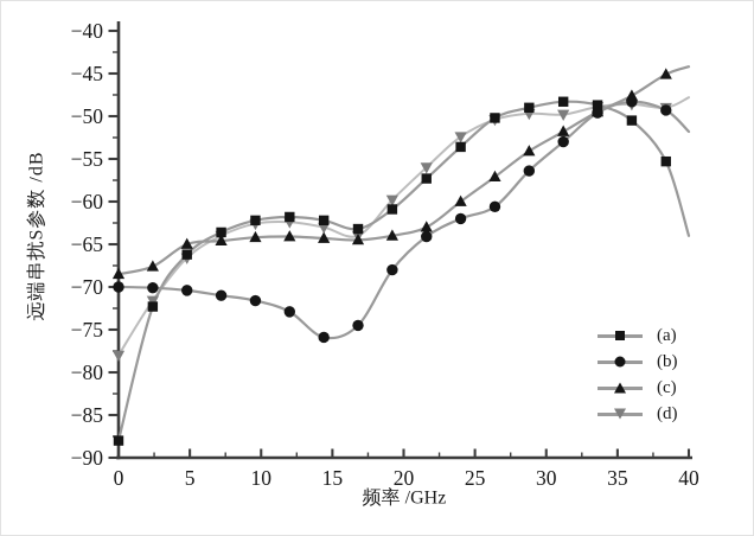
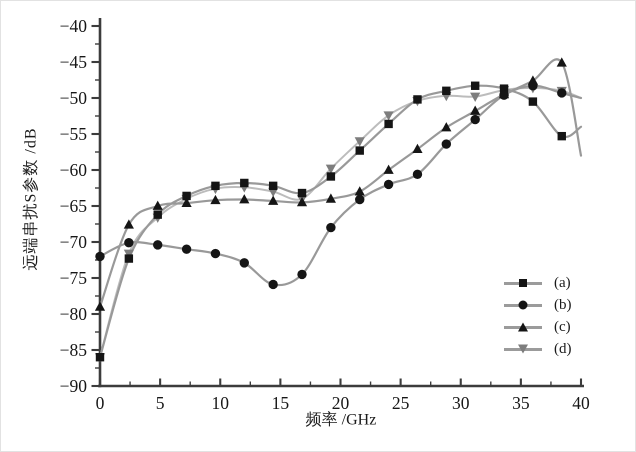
(a)/0: -88 -> -86
(b)/0: -70 -> -72
(c)/0: -68 -> -79
(d)/0: -78 -> -86
(a)/40: -64 -> -54
(b)/40: -52 -> -50
(c)/40: -44 -> -58
(d)/40: -48 -> -50
